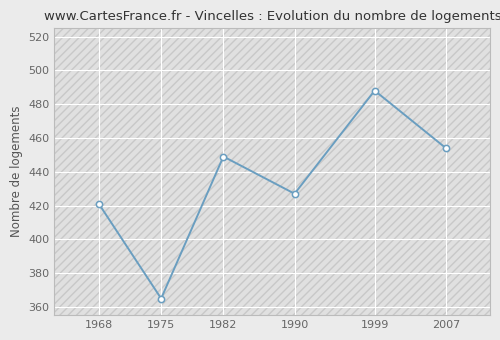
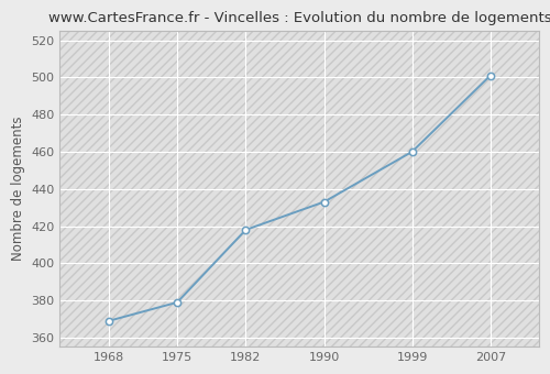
1968: 421 -> 369
1975: 365 -> 379
1982: 449 -> 418
1990: 427 -> 433
1999: 488 -> 460
2007: 454 -> 501
